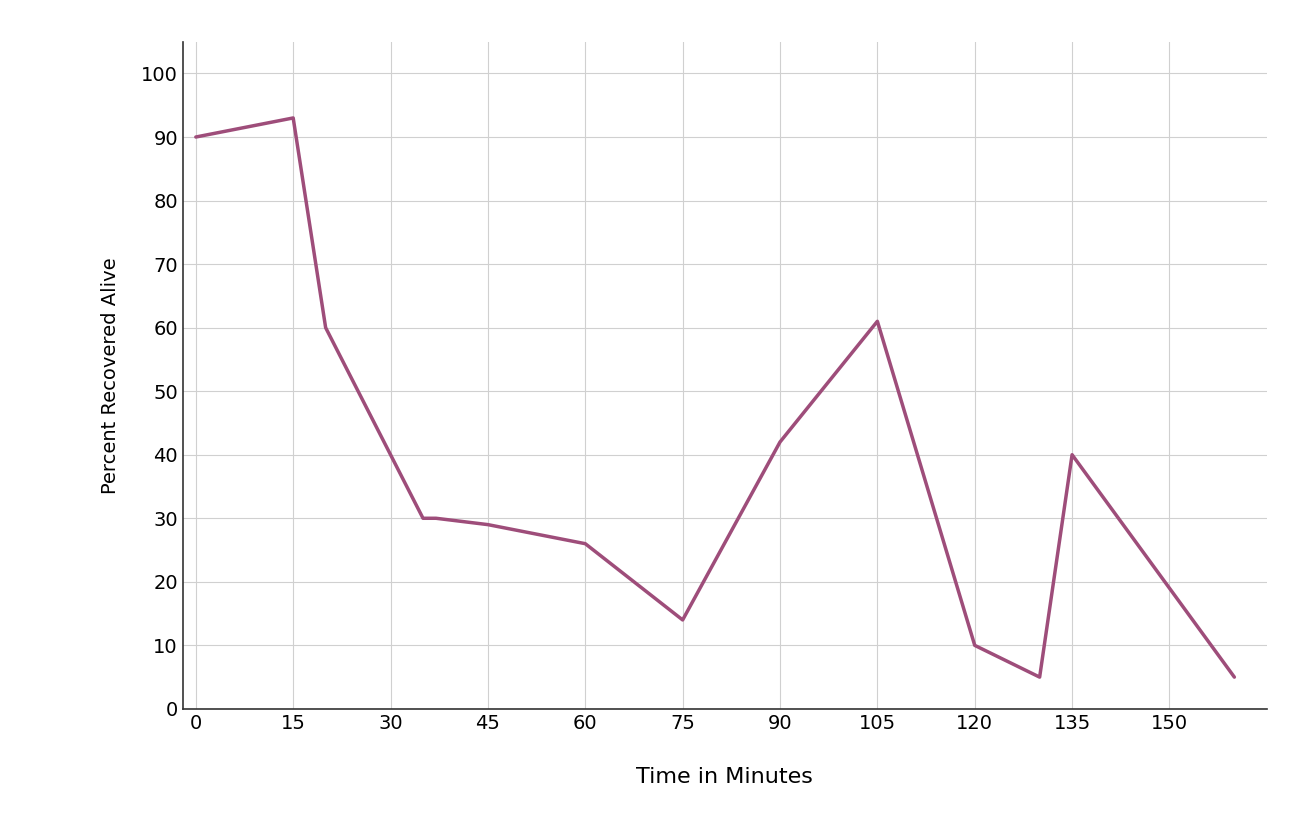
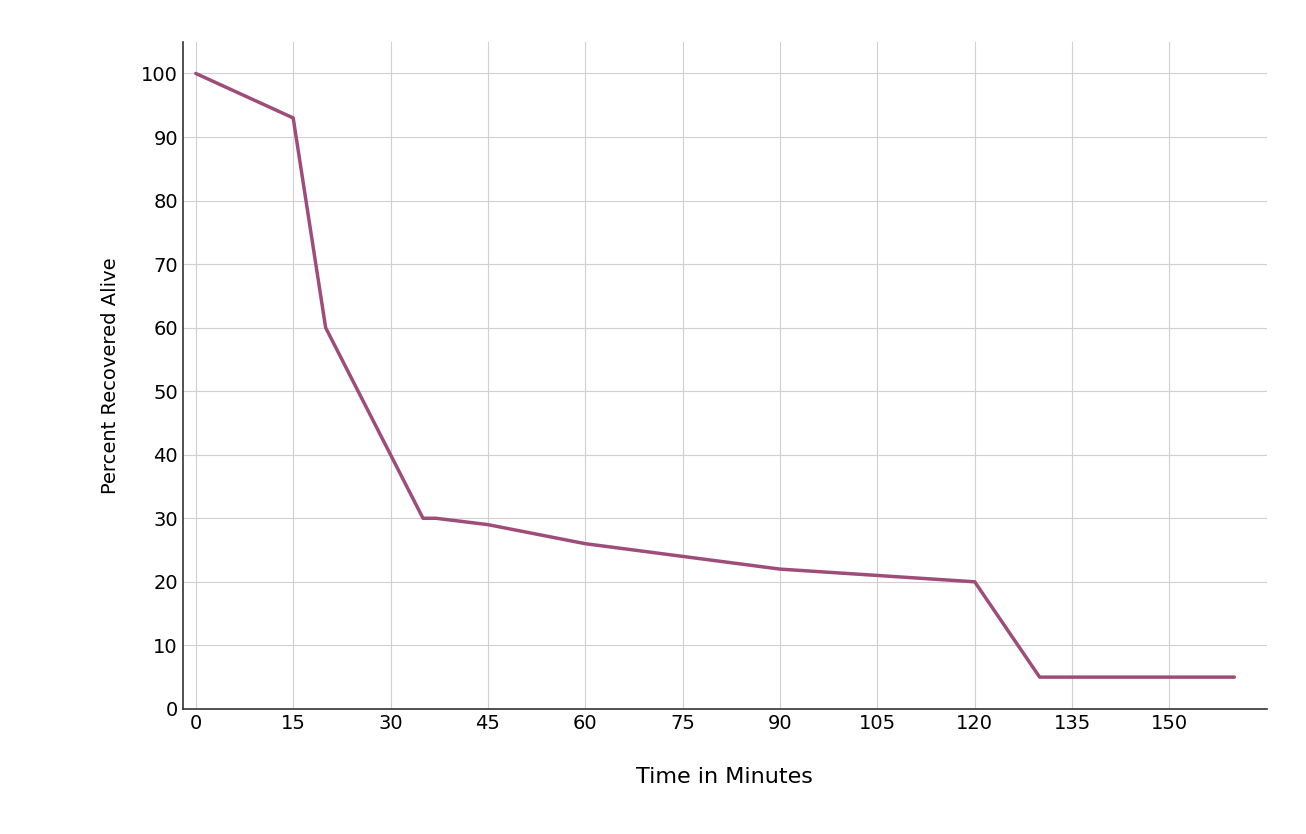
0: 90 -> 100
75: 14 -> 24
90: 42 -> 22
105: 61 -> 21
120: 10 -> 20
135: 40 -> 5
